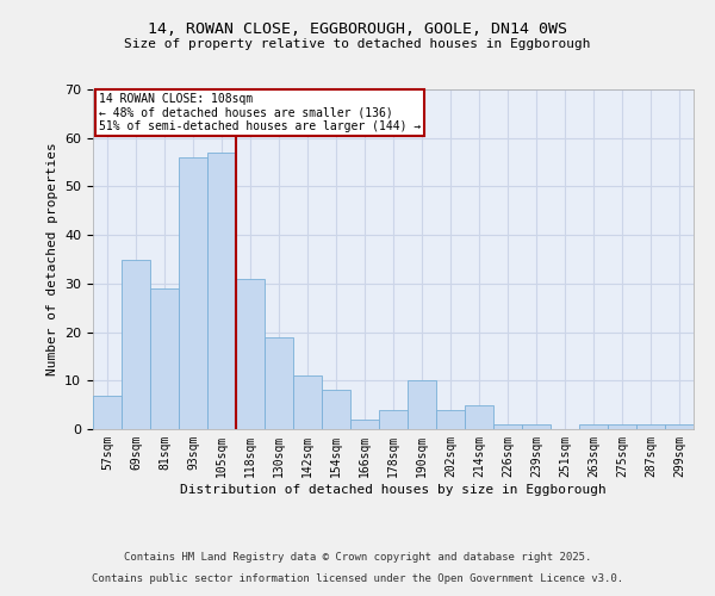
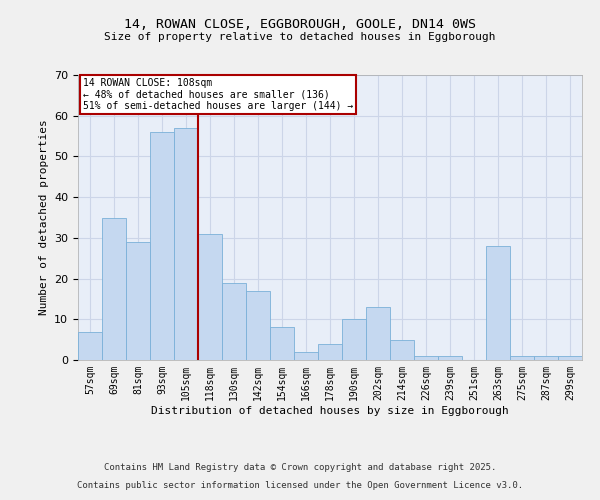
142sqm: 11 -> 17
202sqm: 4 -> 13
263sqm: 1 -> 28
